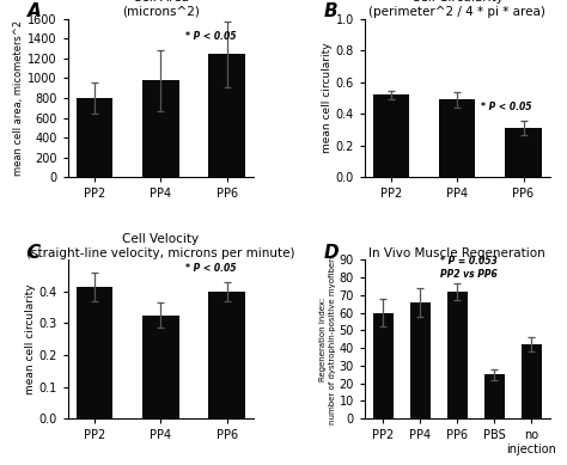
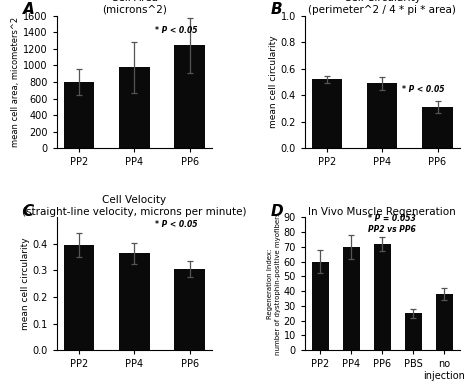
Cell Velocity (straight-line velocity, microns per minute)/PP2: 0.415 -> 0.395
Cell Velocity (straight-line velocity, microns per minute)/PP4: 0.325 -> 0.365
Cell Velocity (straight-line velocity, microns per minute)/PP6: 0.400 -> 0.305
In Vivo Muscle Regeneration/PP4: 66 -> 70
In Vivo Muscle Regeneration/no injection: 42 -> 38
